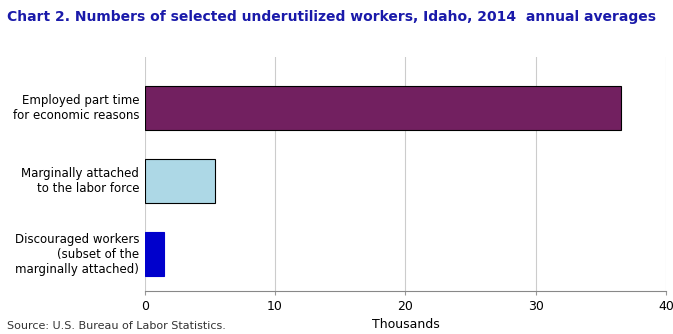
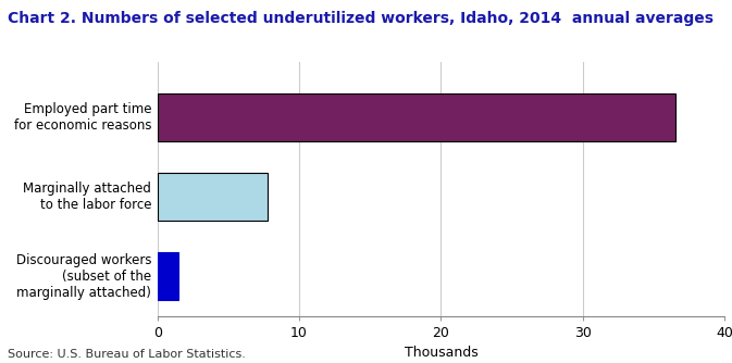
Marginally attached to the labor force: 5.4 -> 7.8
